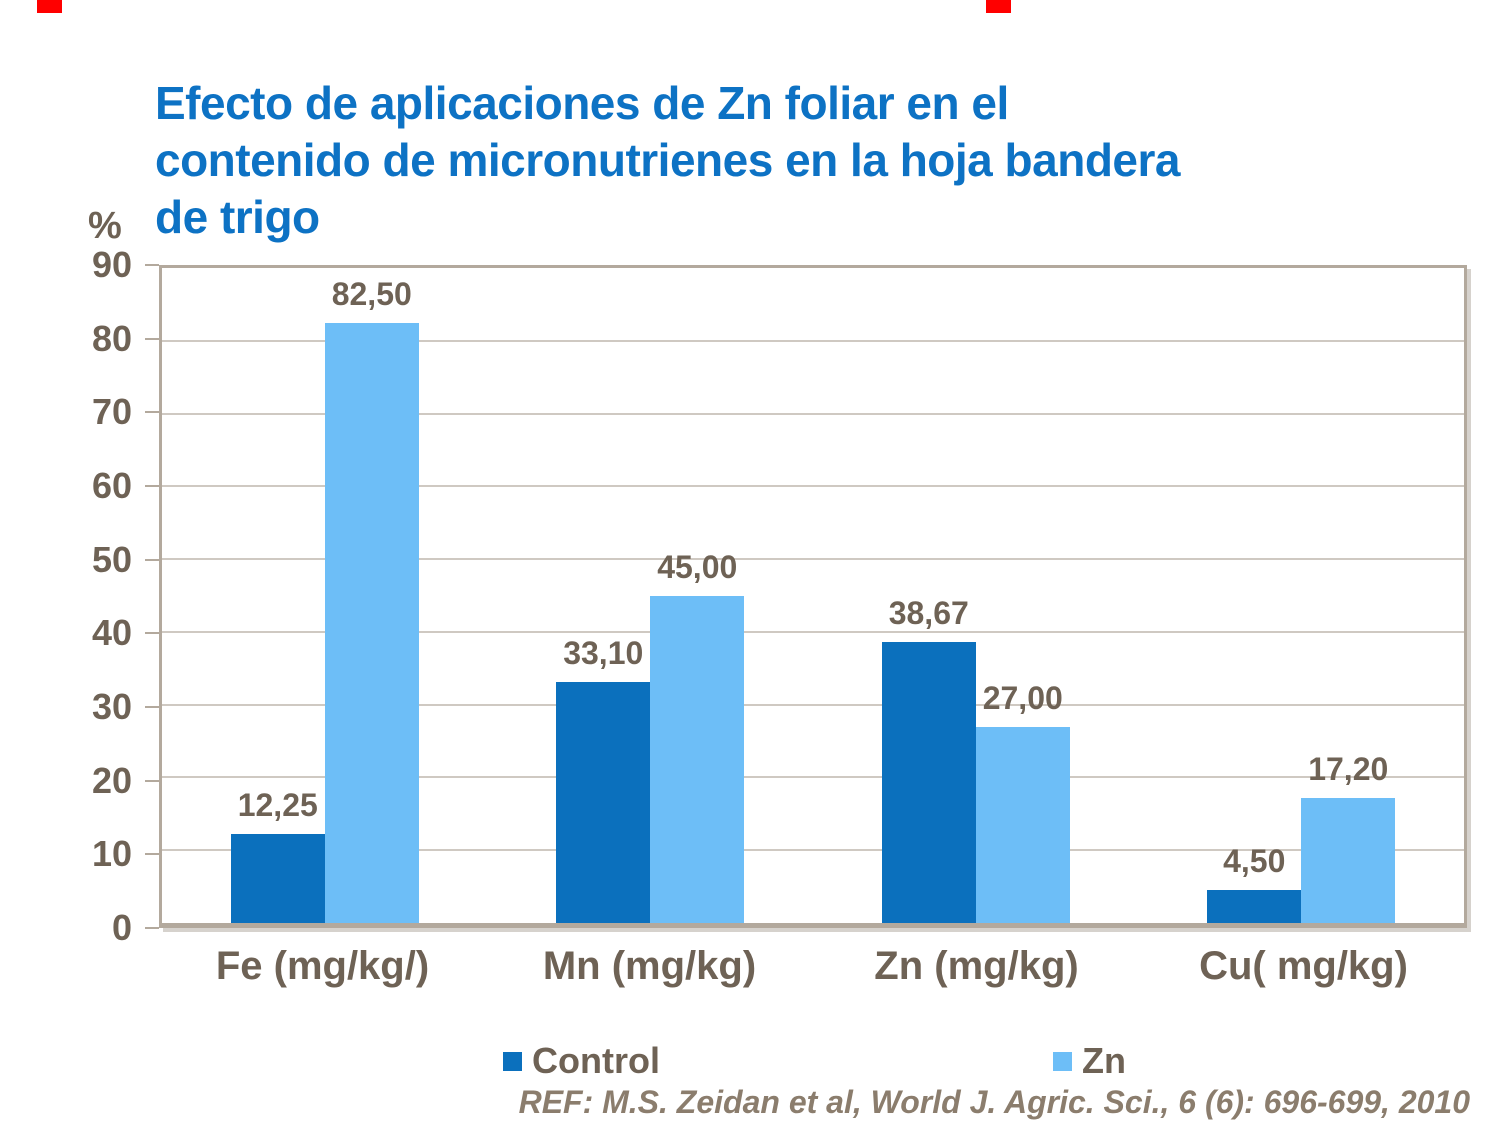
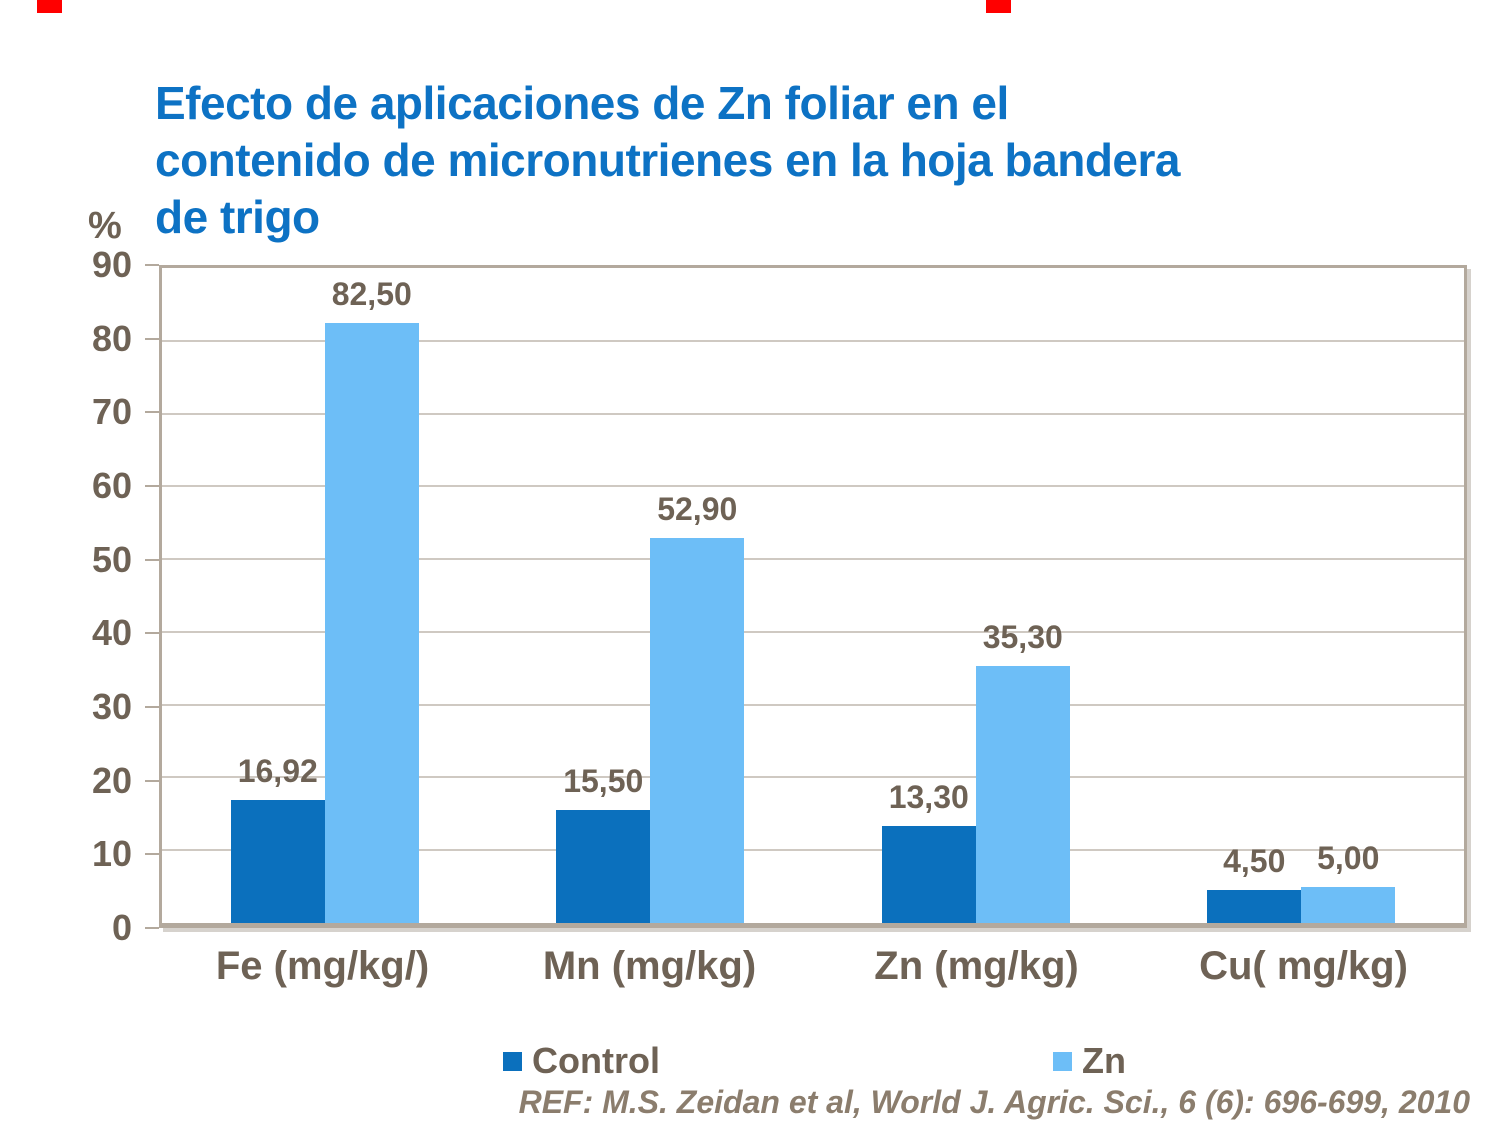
Control/Fe (mg/kg/): 12,25 -> 16,92
Control/Mn (mg/kg): 33,10 -> 15,50
Zn/Mn (mg/kg): 45,00 -> 52,90
Control/Zn (mg/kg): 38,67 -> 13,30
Zn/Zn (mg/kg): 27,00 -> 35,30
Zn/Cu( mg/kg): 17,20 -> 5,00
